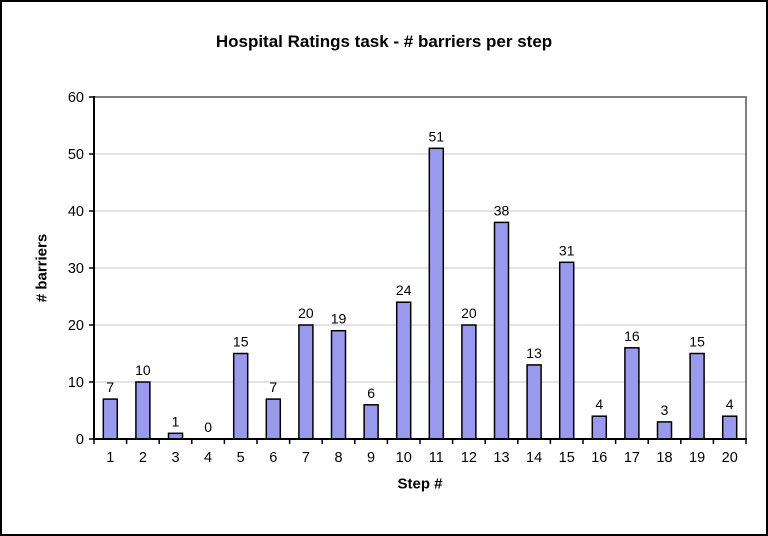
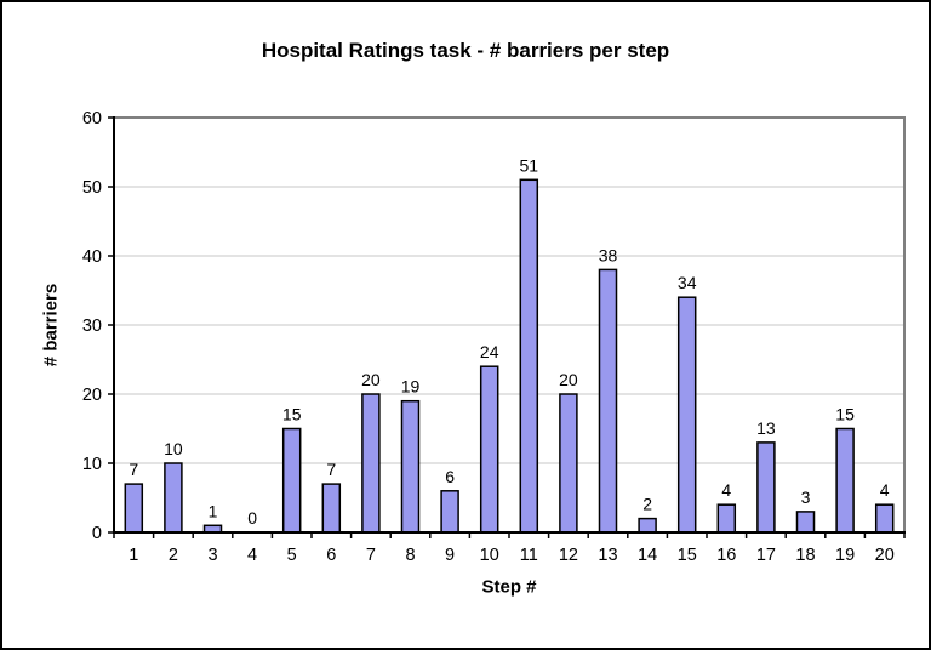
14: 13 -> 2
15: 31 -> 34
17: 16 -> 13
